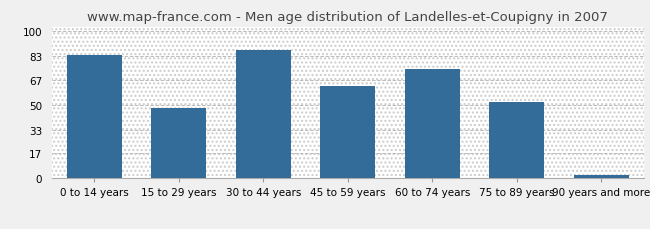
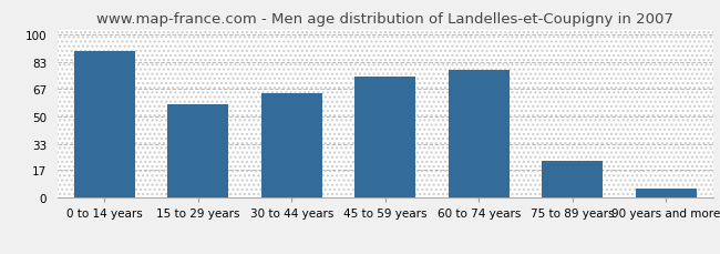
0 to 14 years: 84 -> 90
15 to 29 years: 48 -> 57
30 to 44 years: 87 -> 64
45 to 59 years: 63 -> 74
60 to 74 years: 74 -> 78
75 to 89 years: 52 -> 23
90 years and more: 2 -> 6
